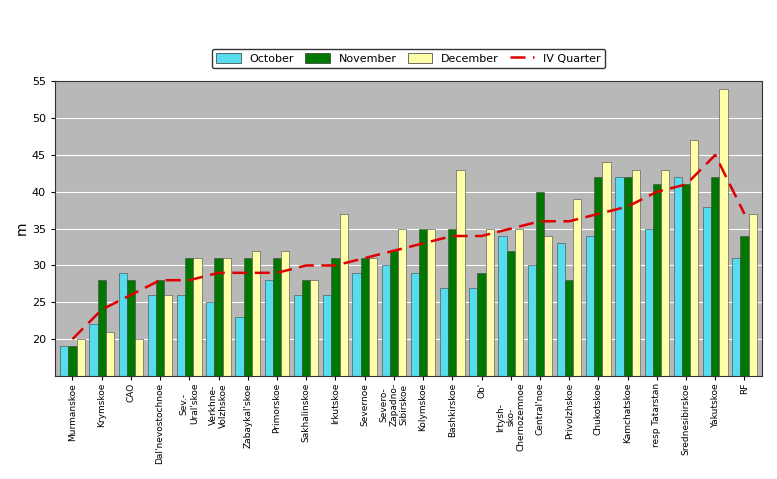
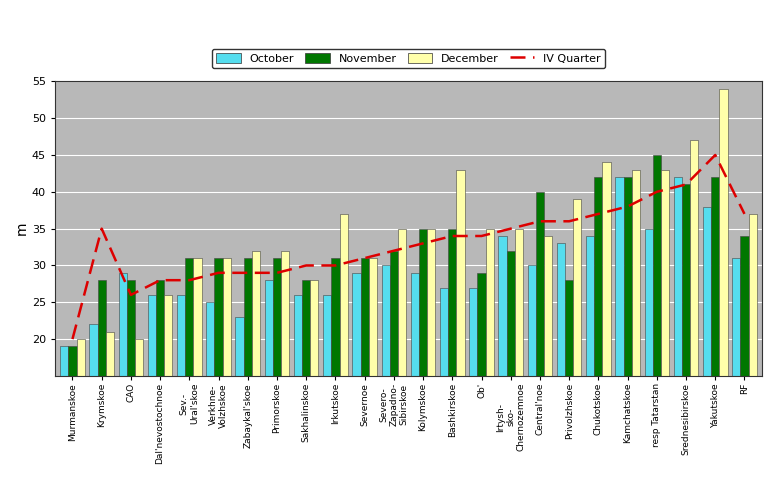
IV Quarter/Krymskoe: 24 -> 35
November/resp Tatarstan: 41 -> 45
